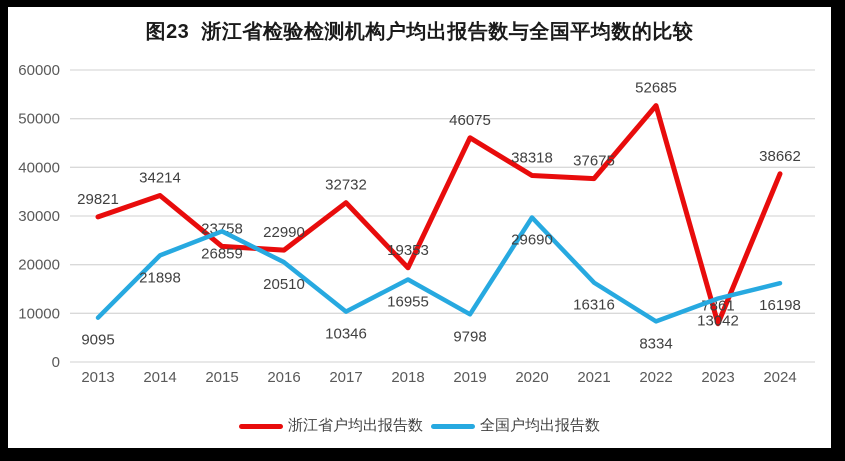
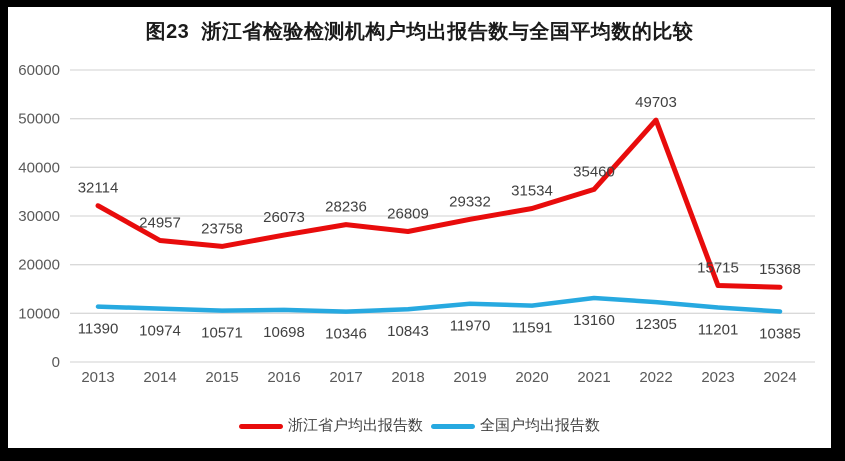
浙江省户均出报告数/2013: 29821 -> 32114
全国户均出报告数/2013: 9095 -> 11390
浙江省户均出报告数/2014: 34214 -> 24957
全国户均出报告数/2014: 21898 -> 10974
全国户均出报告数/2015: 26859 -> 10571
浙江省户均出报告数/2016: 22990 -> 26073
全国户均出报告数/2016: 20510 -> 10698
浙江省户均出报告数/2017: 32732 -> 28236
浙江省户均出报告数/2018: 19353 -> 26809
全国户均出报告数/2018: 16955 -> 10843
浙江省户均出报告数/2019: 46075 -> 29332
全国户均出报告数/2019: 9798 -> 11970
浙江省户均出报告数/2020: 38318 -> 31534
全国户均出报告数/2020: 29690 -> 11591
浙江省户均出报告数/2021: 37675 -> 35460
全国户均出报告数/2021: 16316 -> 13160
浙江省户均出报告数/2022: 52685 -> 49703
全国户均出报告数/2022: 8334 -> 12305
浙江省户均出报告数/2023: 7861 -> 15715
全国户均出报告数/2023: 13042 -> 11201
浙江省户均出报告数/2024: 38662 -> 15368
全国户均出报告数/2024: 16198 -> 10385
